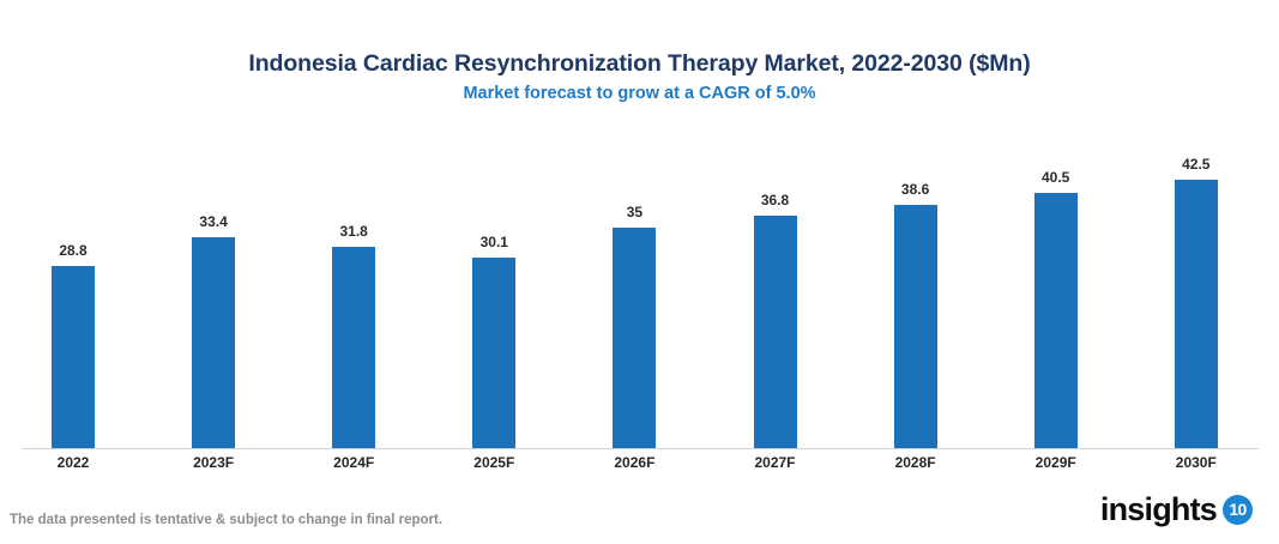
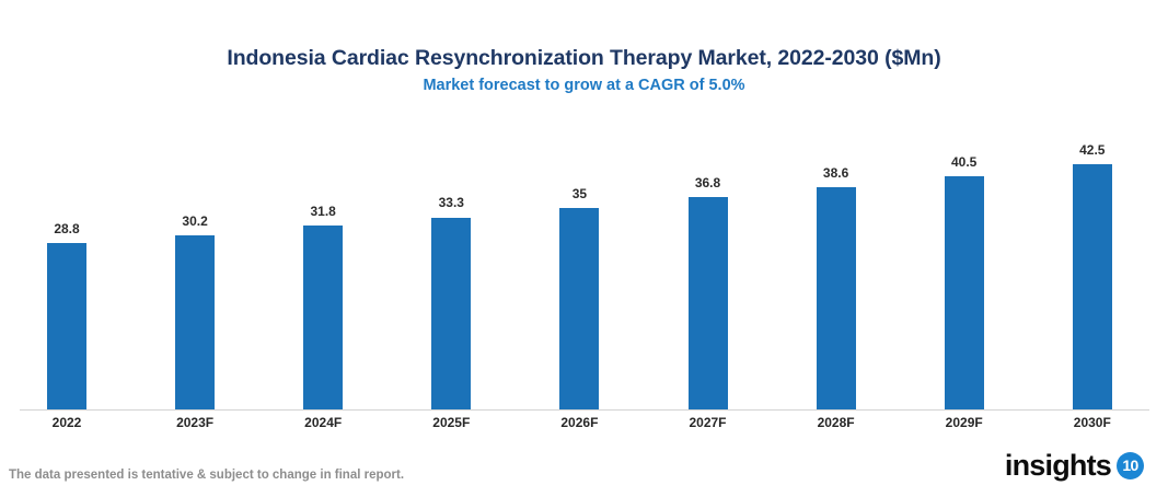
2023F: 33.4 -> 30.2
2025F: 30.1 -> 33.3
